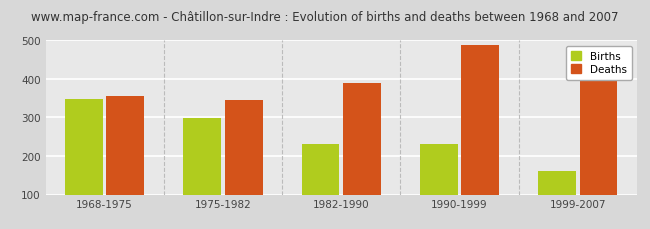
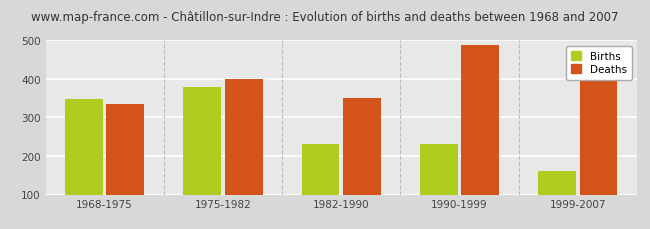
Deaths/1968-1975: 355 -> 335
Births/1975-1982: 298 -> 380
Deaths/1975-1982: 345 -> 400
Deaths/1982-1990: 390 -> 350
